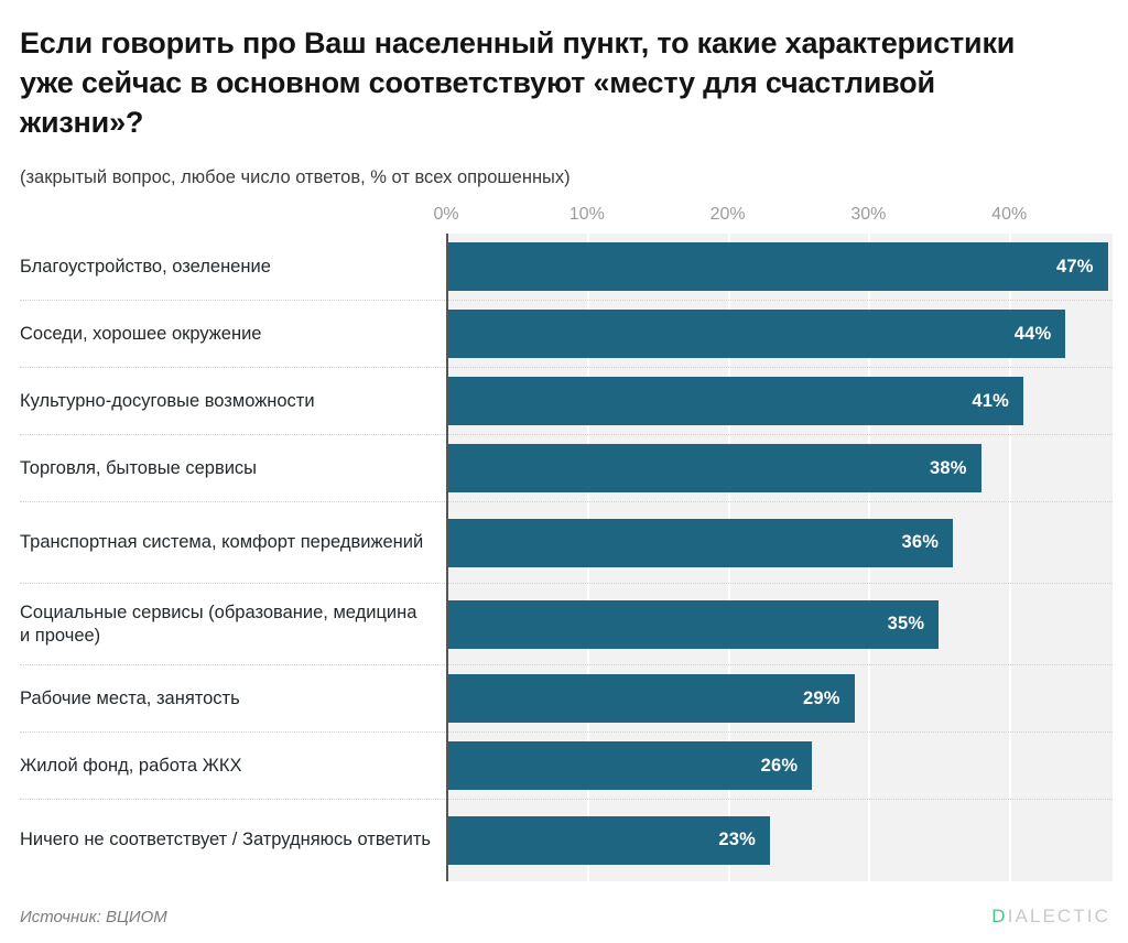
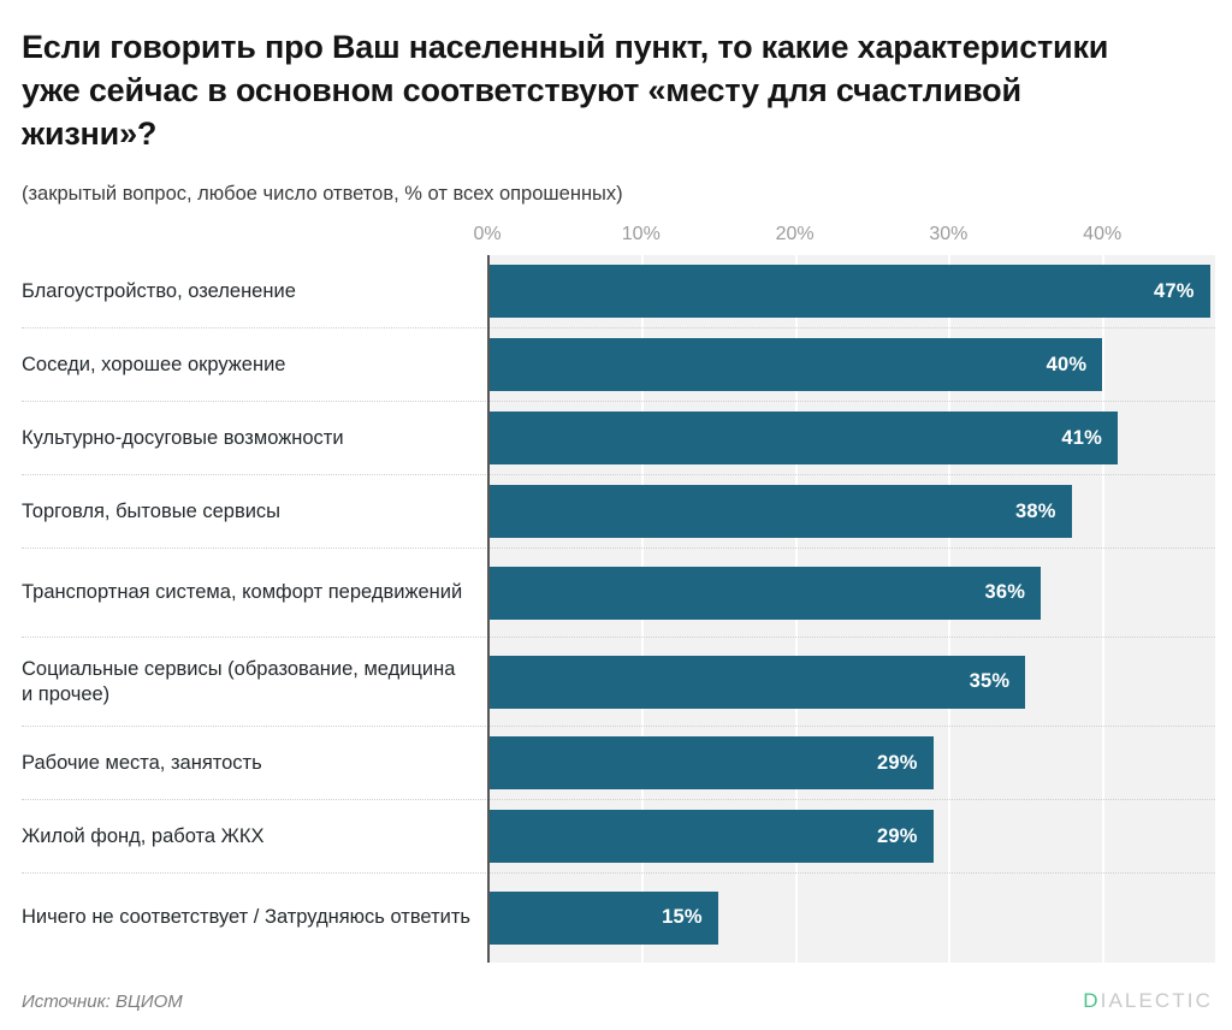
Соседи, хорошее окружение: 44% -> 40%
Жилой фонд, работа ЖКХ: 26% -> 29%
Ничего не соответствует / Затрудняюсь ответить: 23% -> 15%
